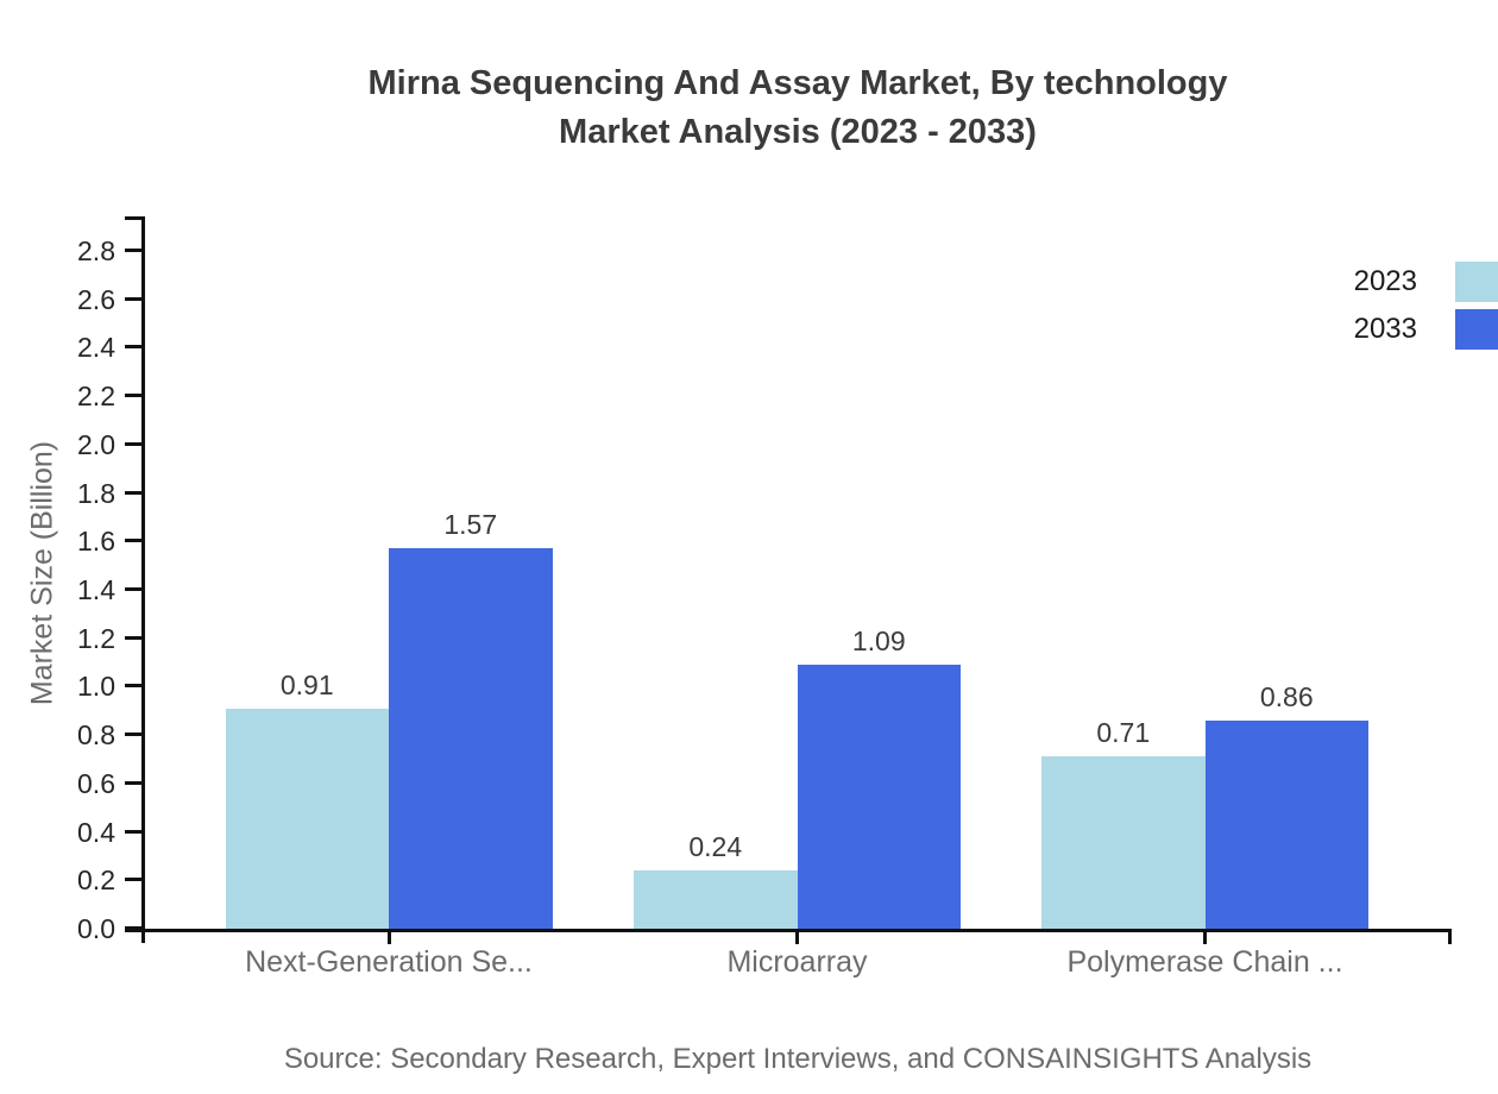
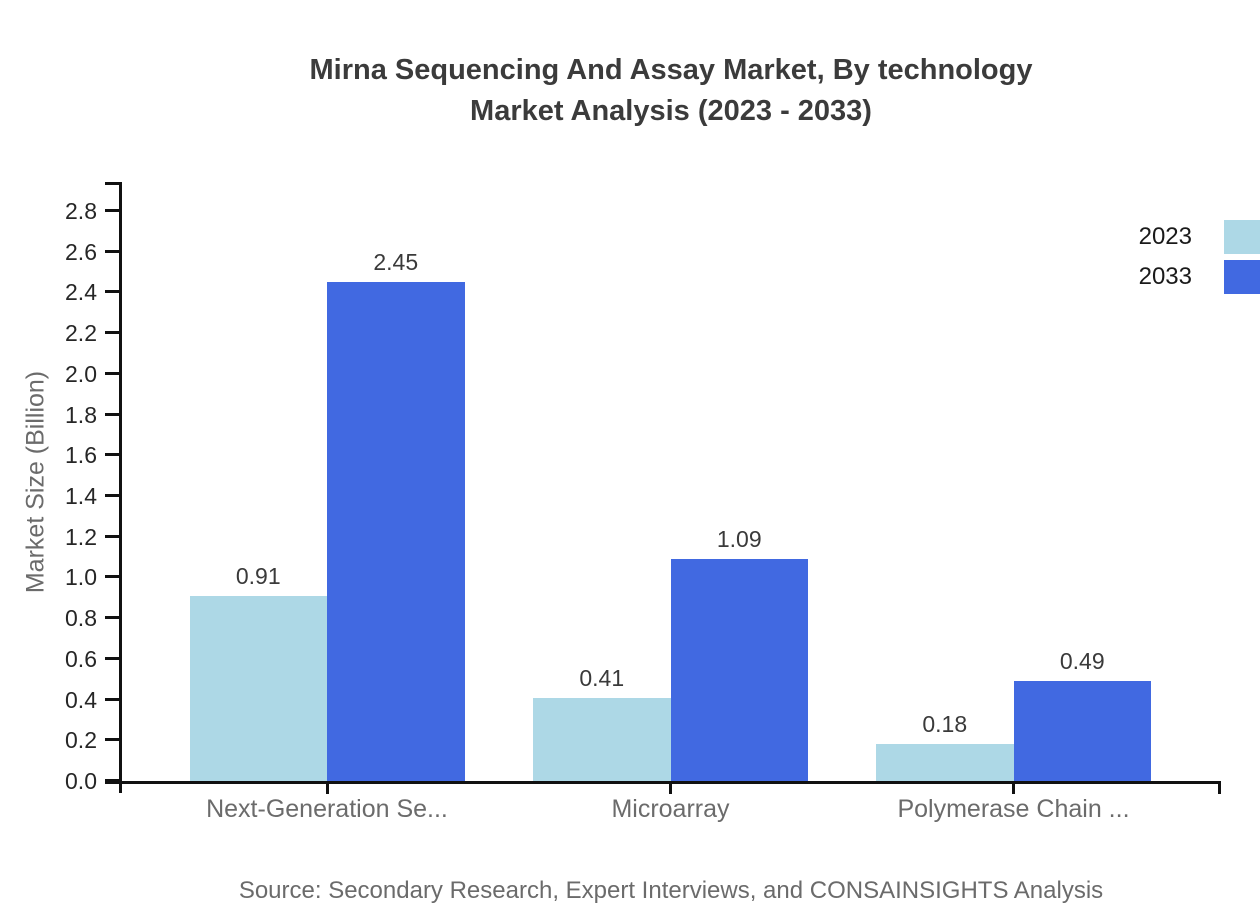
2033/Next-Generation Se...: 1.57 -> 2.45
2023/Microarray: 0.24 -> 0.41
2023/Polymerase Chain ...: 0.71 -> 0.18
2033/Polymerase Chain ...: 0.86 -> 0.49
